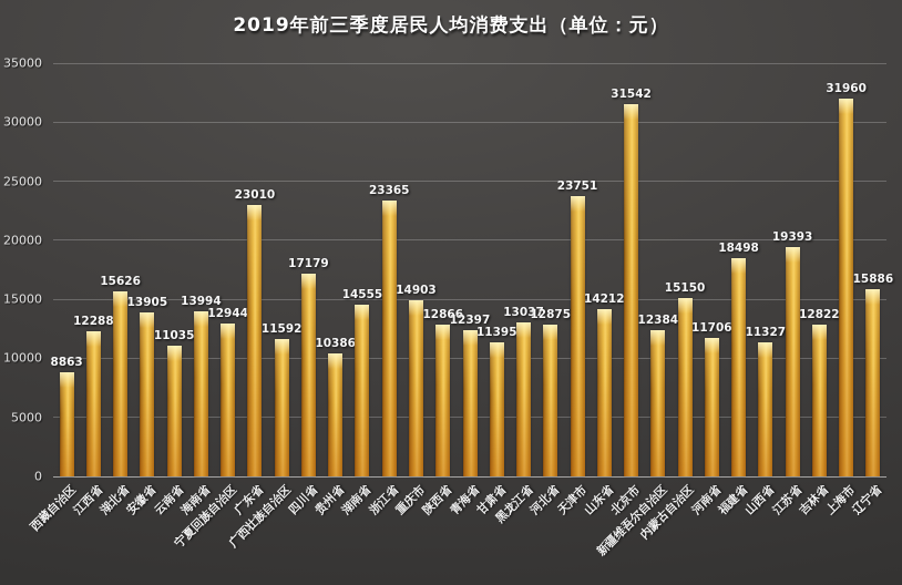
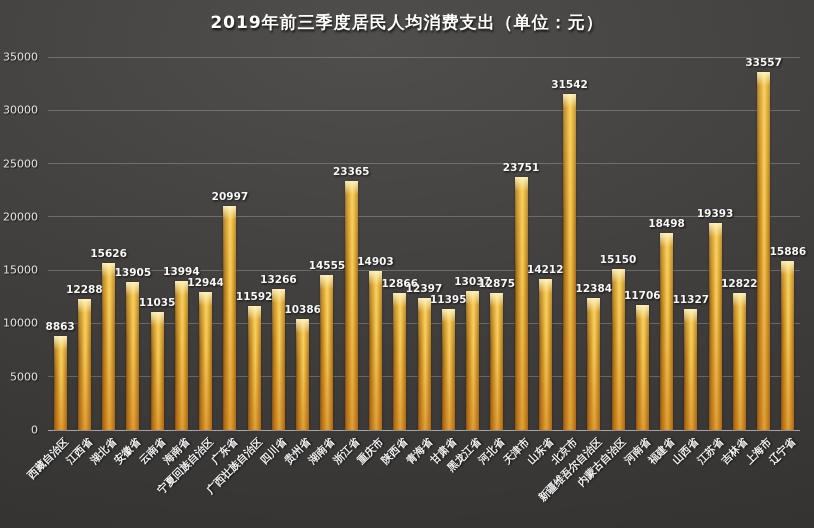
广东省: 23010 -> 20997
四川省: 17179 -> 13266
上海市: 31960 -> 33557
